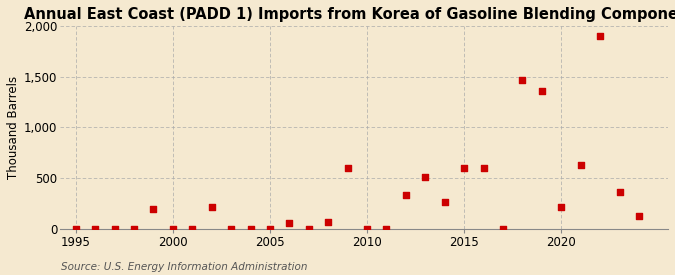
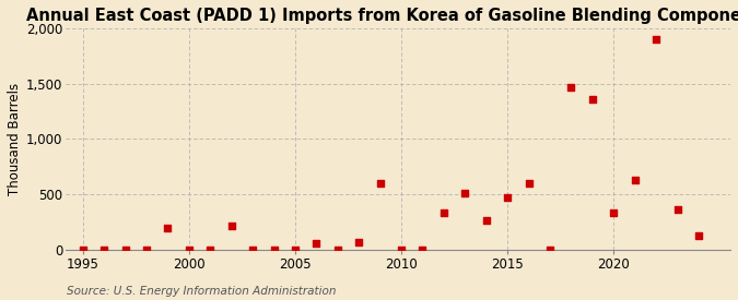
2015: 600 -> 470
2020: 220 -> 330
